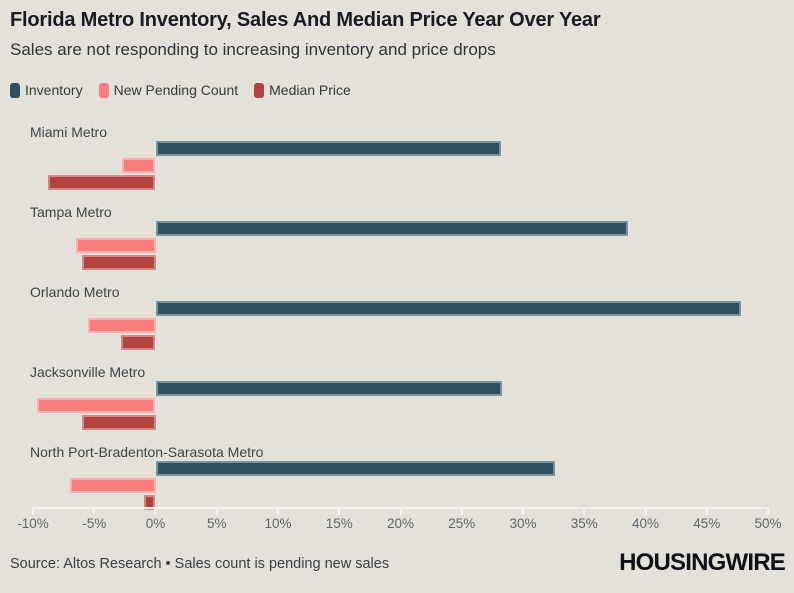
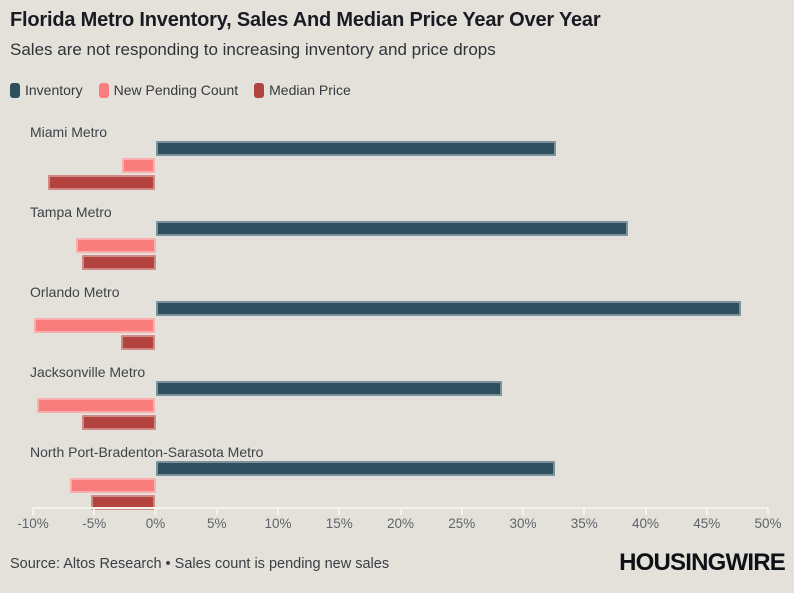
Inventory/Miami Metro: 28.2% -> 32.7%
New Pending Count/Orlando Metro: -5.5% -> -9.9%
Median Price/North Port-Bradenton-Sarasota Metro: -0.9% -> -5.3%
